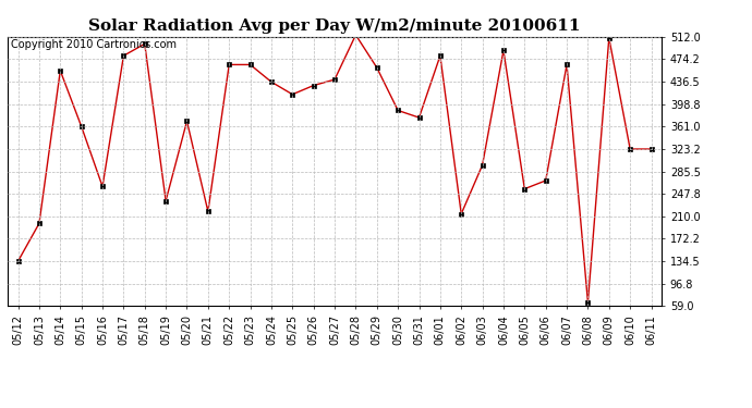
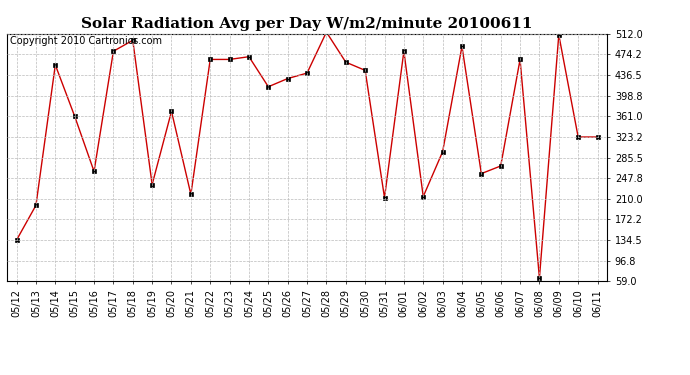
05/24: 436 -> 470
05/30: 388 -> 445
05/31: 376 -> 212
